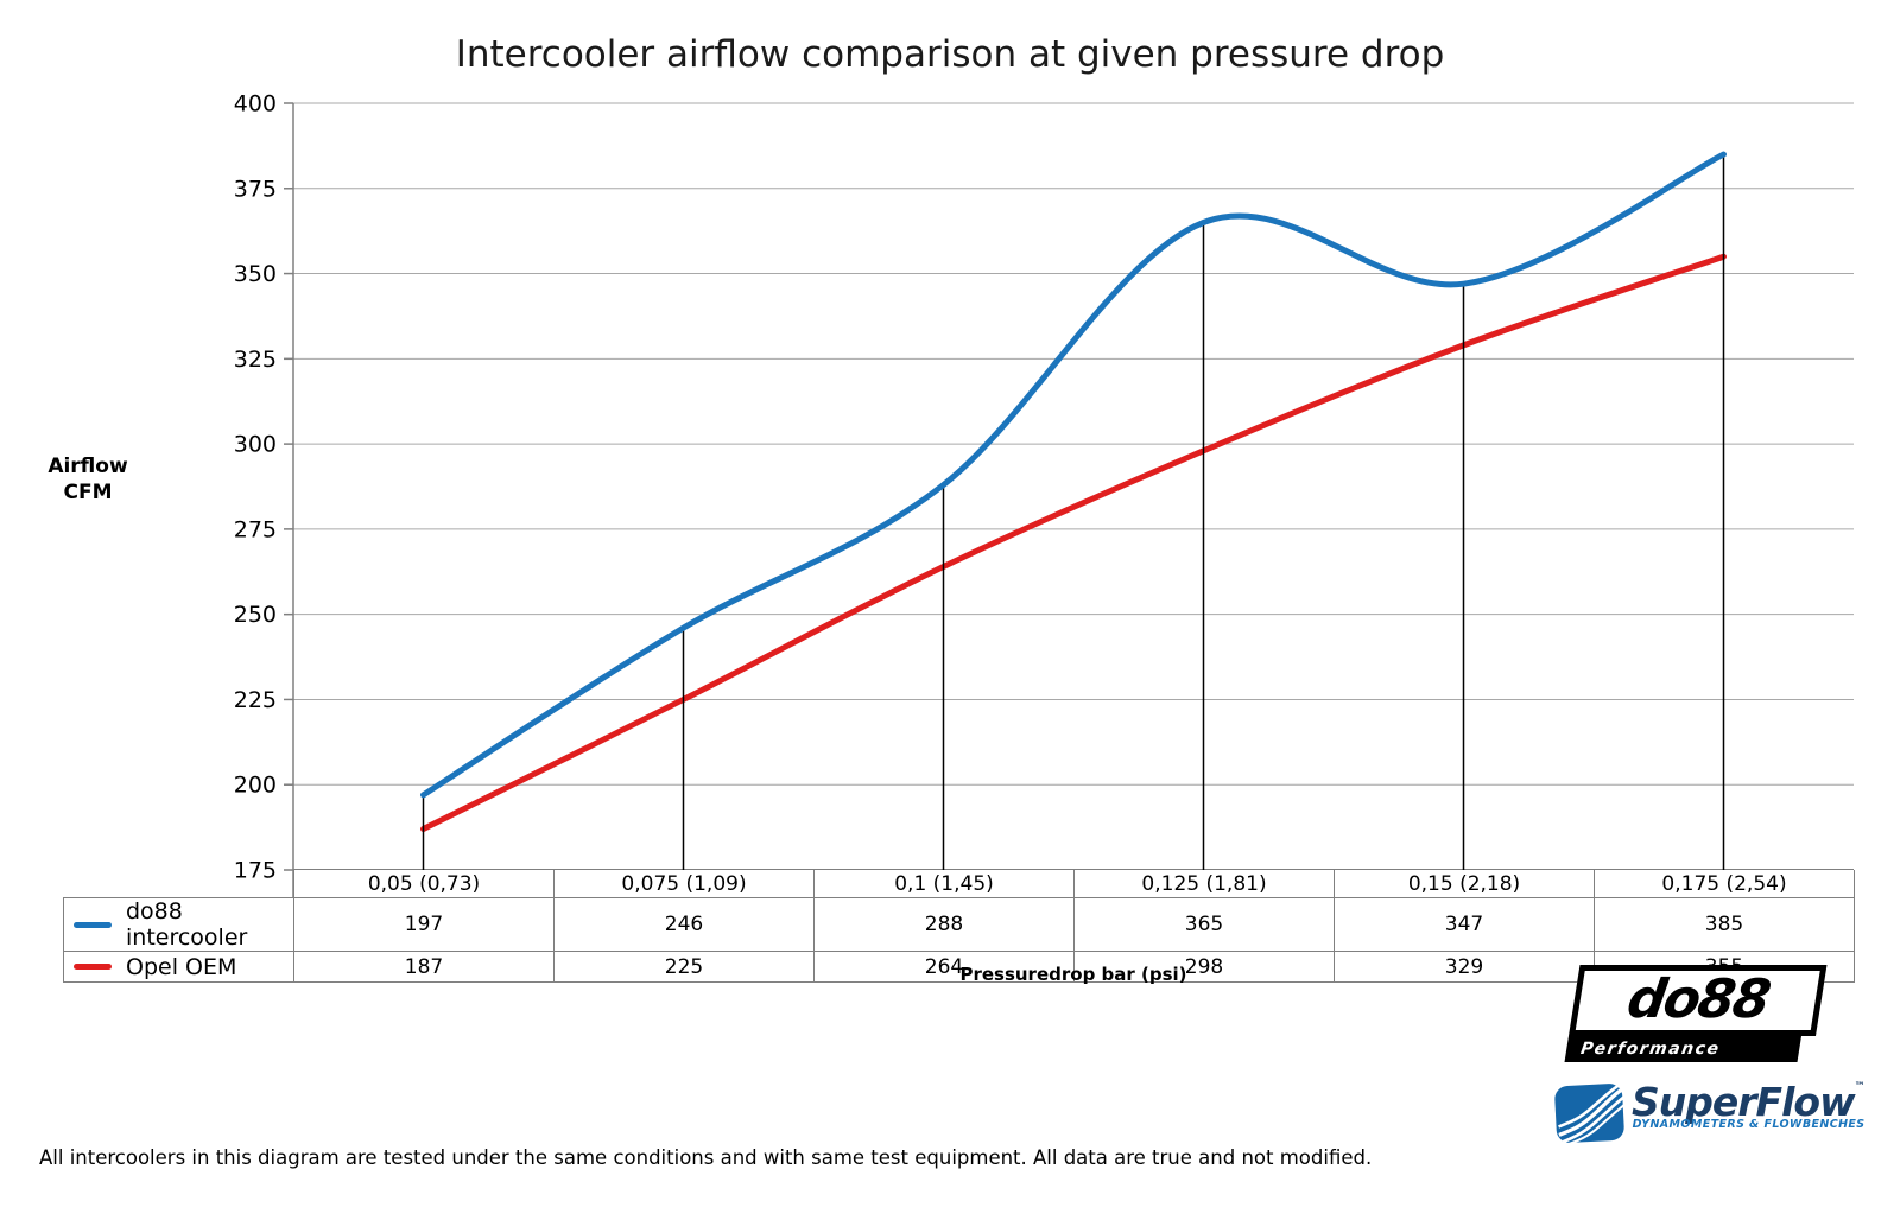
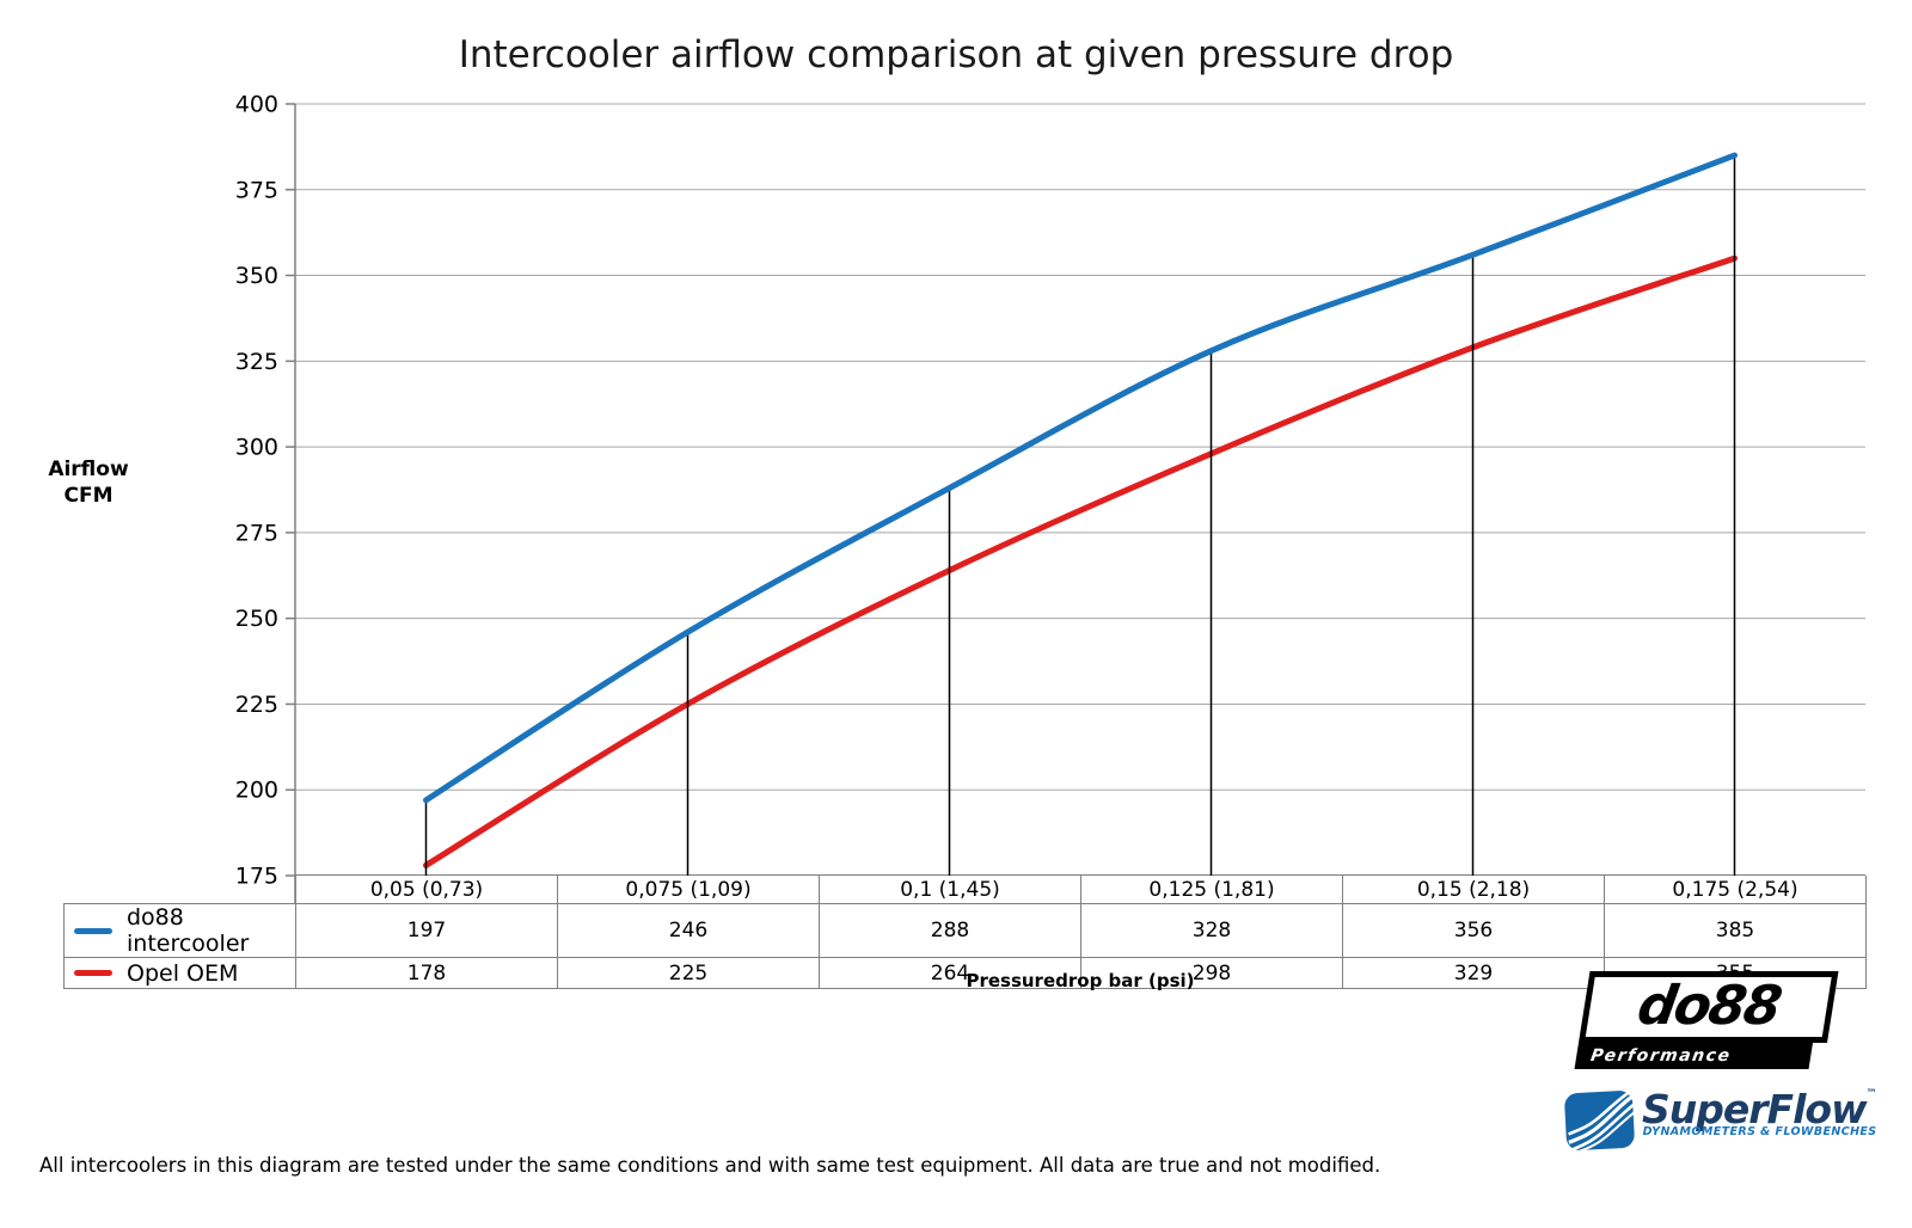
Opel OEM/0,05 (0,73): 187 -> 178
do88 intercooler/0,125 (1,81): 365 -> 328
do88 intercooler/0,15 (2,18): 347 -> 356
